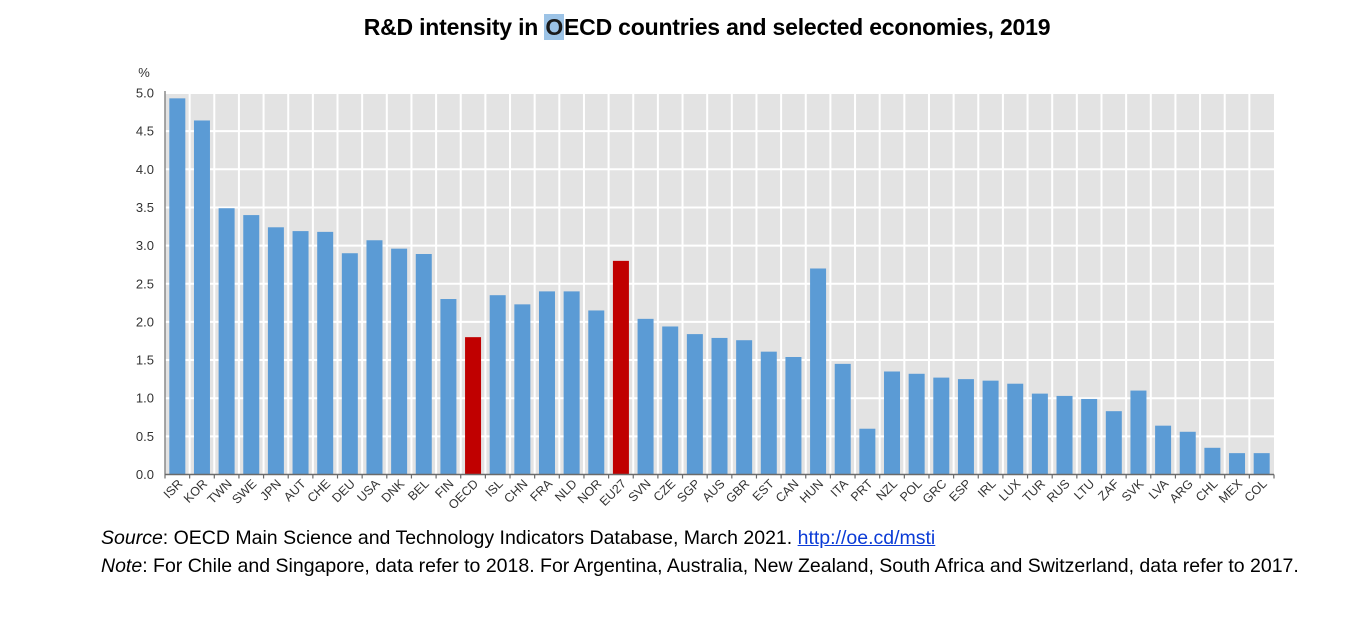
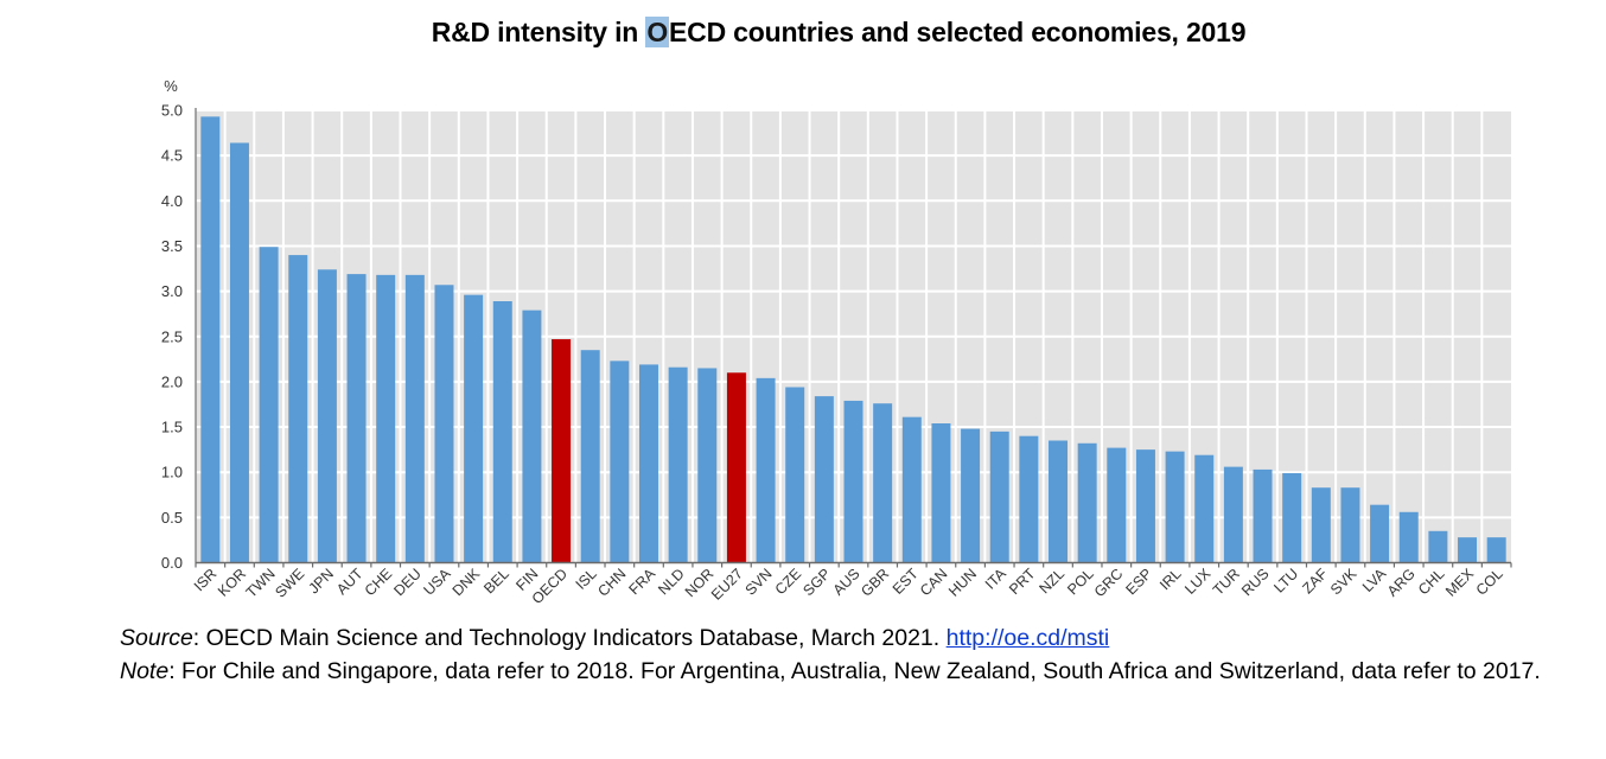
DEU: 2.9 -> 3.2
FIN: 2.3 -> 2.8
OECD: 1.8 -> 2.5
FRA: 2.4 -> 2.2
NLD: 2.4 -> 2.2
EU27: 2.8 -> 2.1
HUN: 2.7 -> 1.5
PRT: 0.6 -> 1.4
SVK: 1.1 -> 0.8
